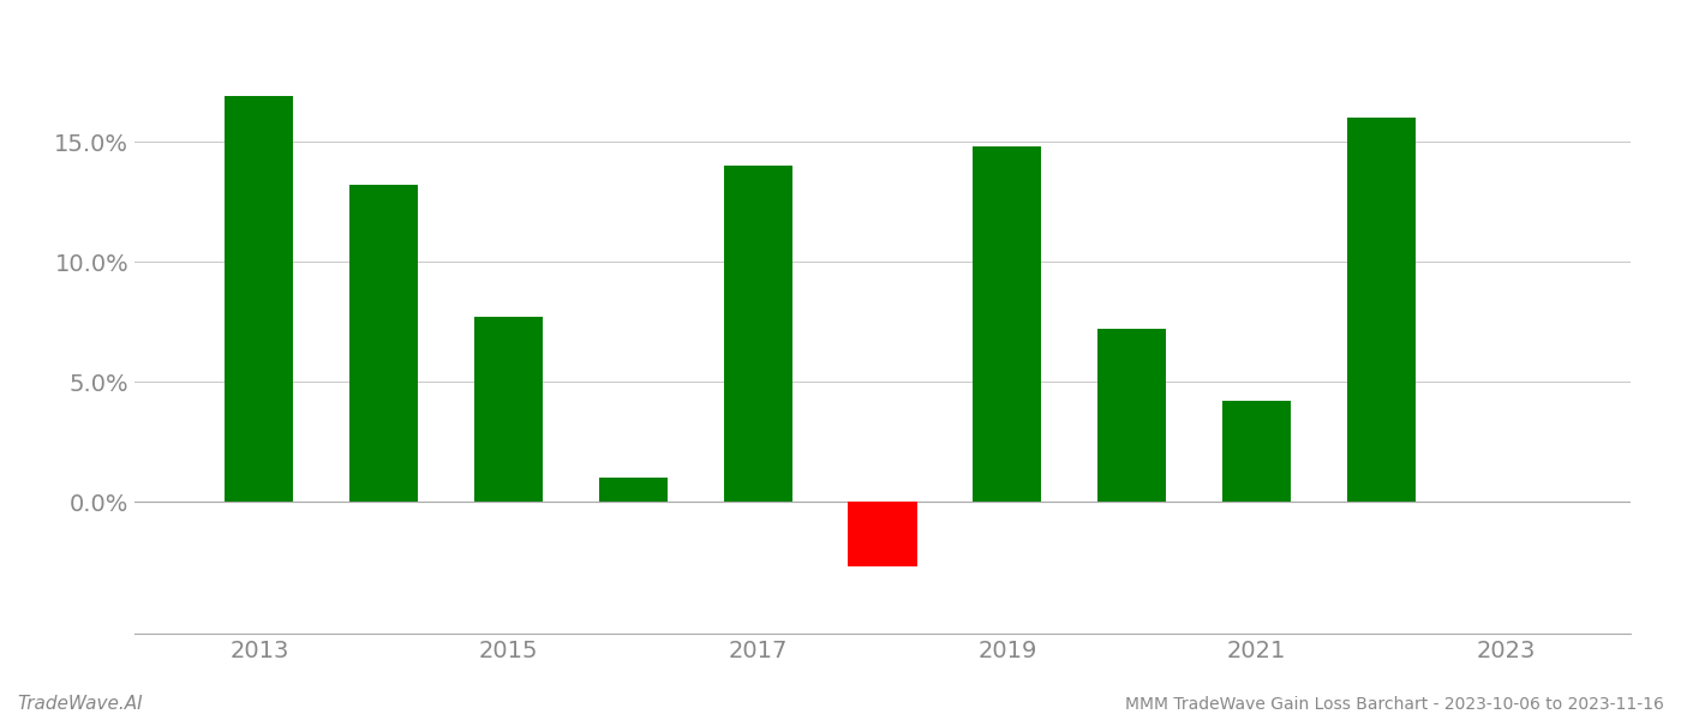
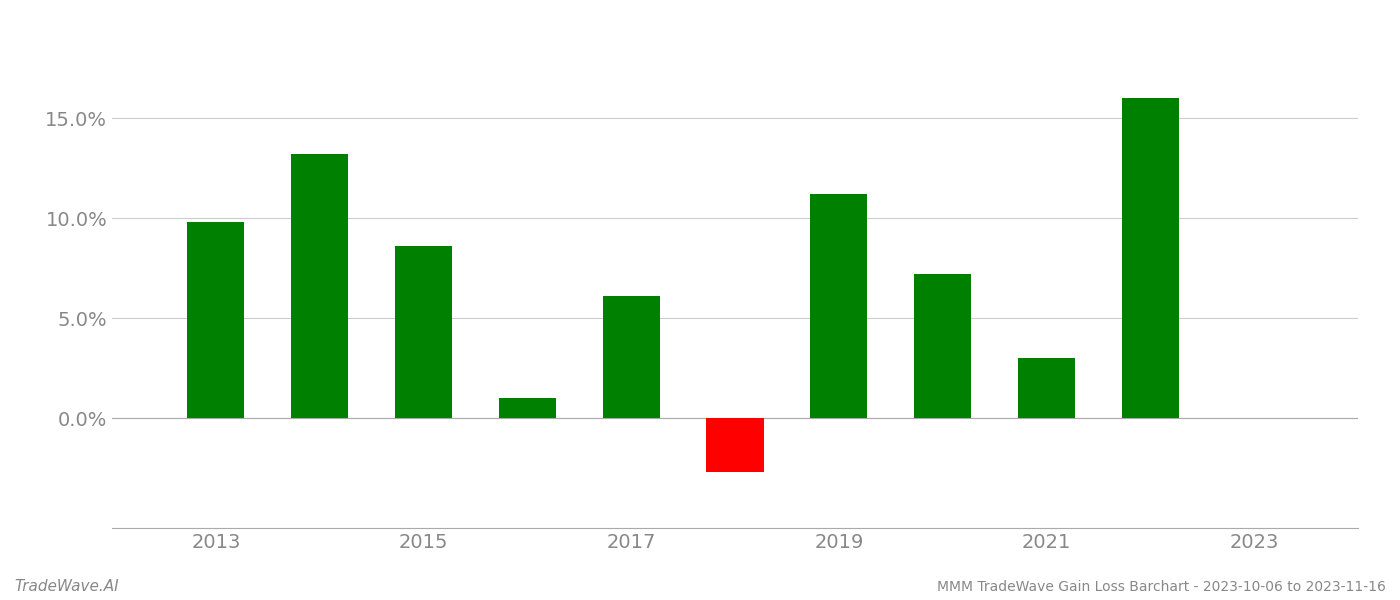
2013: 16.9% -> 9.8%
2015: 7.7% -> 8.6%
2017: 14.0% -> 6.1%
2019: 14.8% -> 11.2%
2021: 4.2% -> 3.0%
